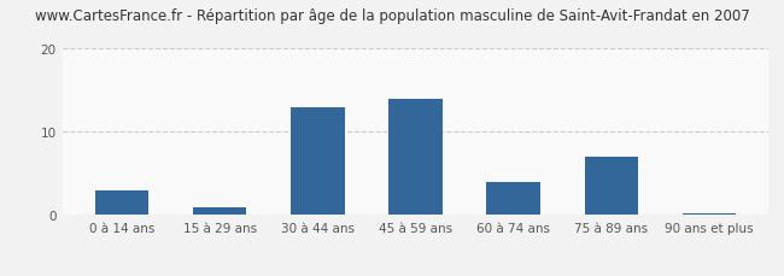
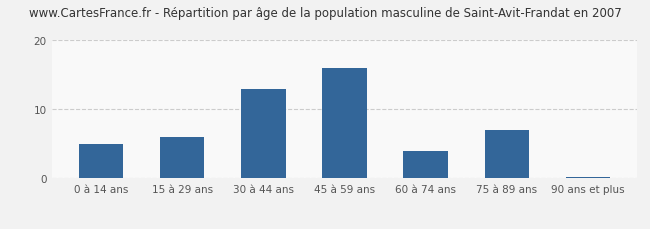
0 à 14 ans: 3.0 -> 5.0
15 à 29 ans: 1.0 -> 6.0
45 à 59 ans: 14.0 -> 16.0
